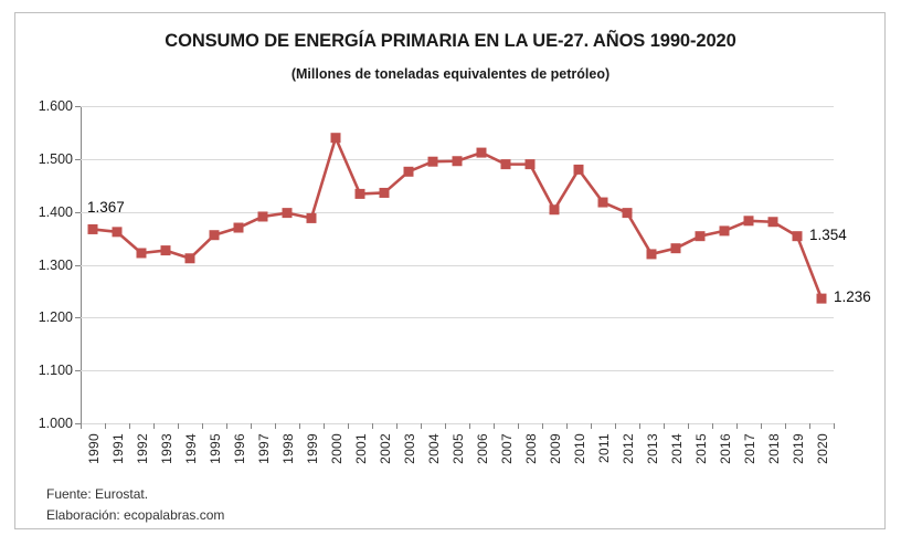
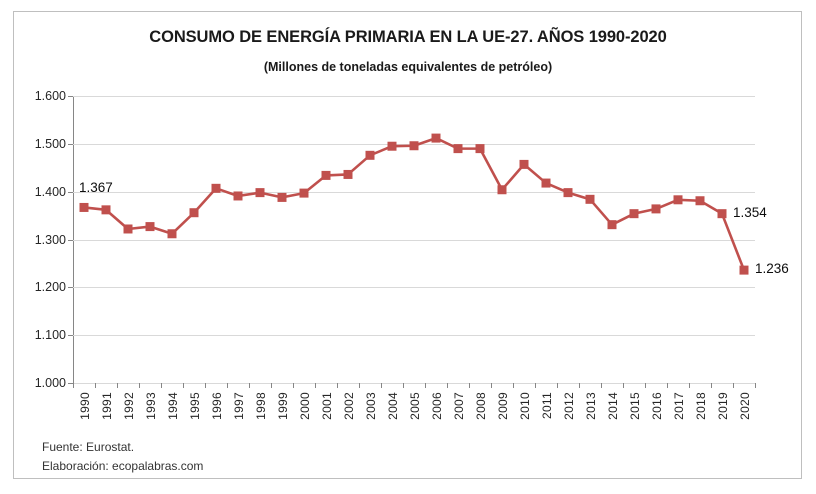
1996: 1370 -> 1410
2000: 1540 -> 1400
2010: 1480 -> 1460
2013: 1320 -> 1380
